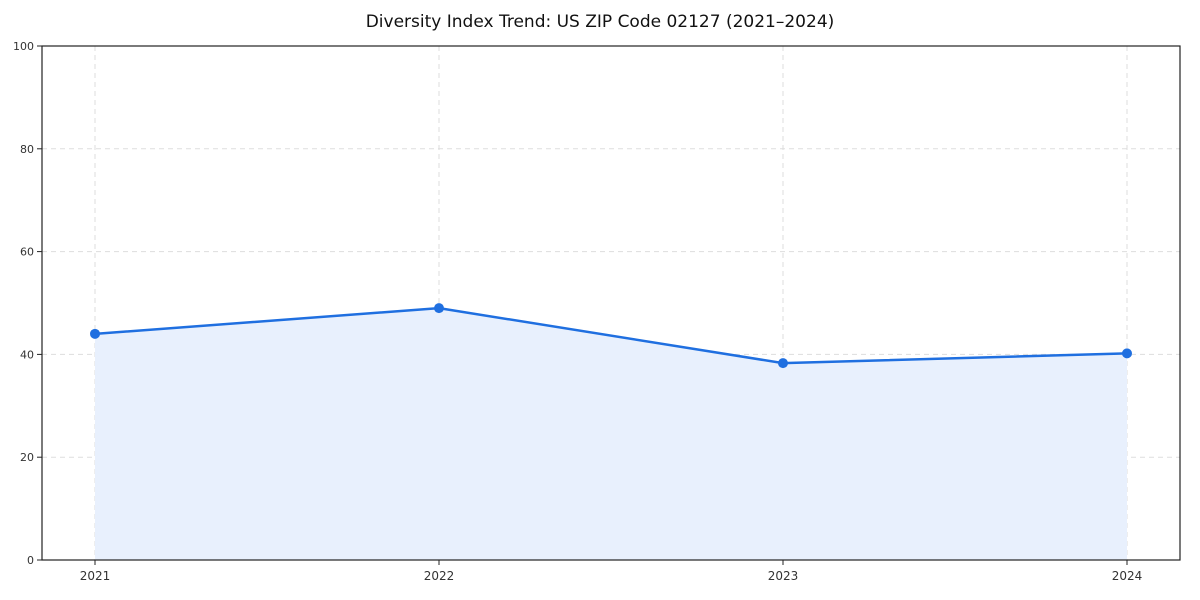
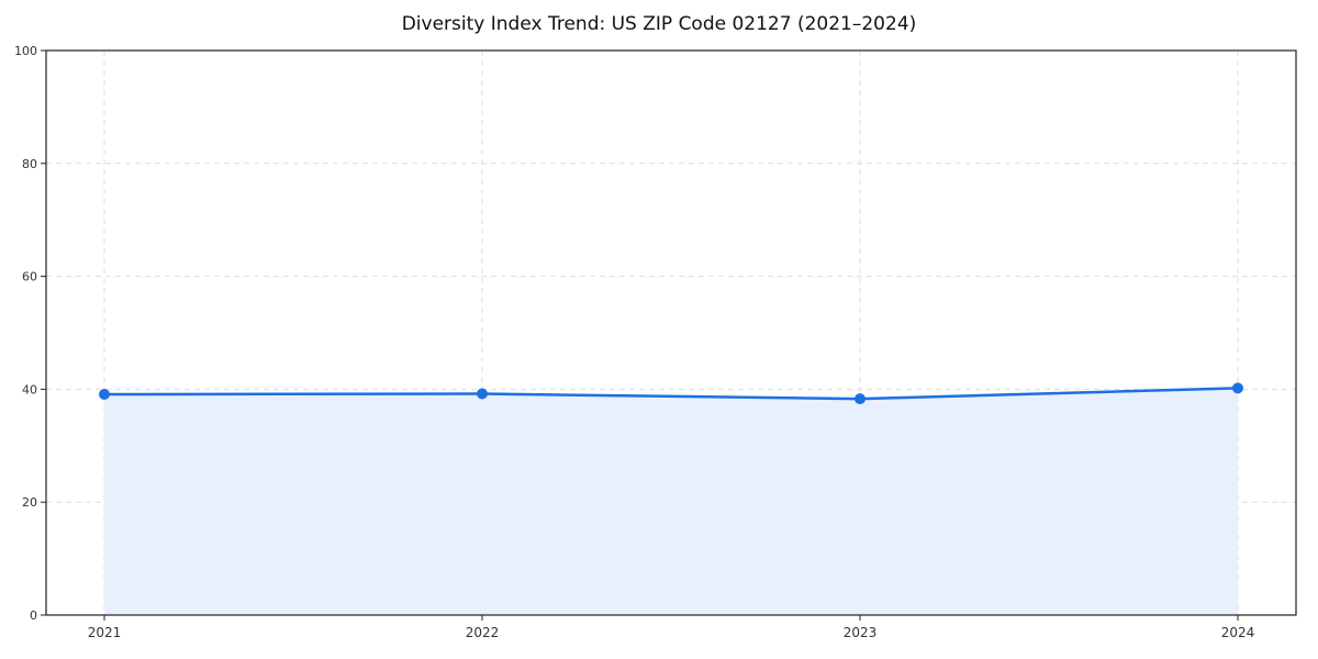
2021: 44 -> 39
2022: 49 -> 39
